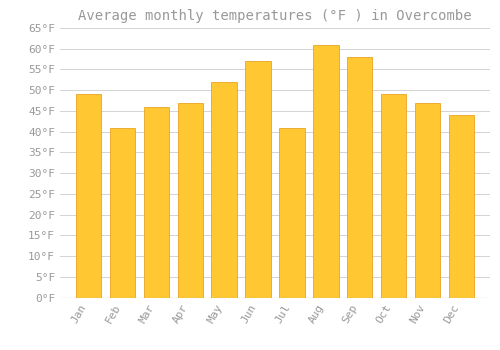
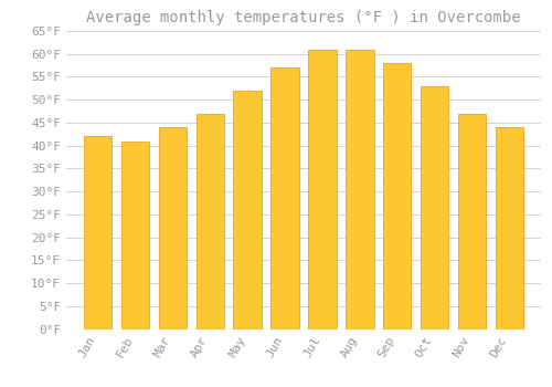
Jan: 49°F -> 42°F
Mar: 46°F -> 44°F
Jul: 41°F -> 61°F
Oct: 49°F -> 53°F
